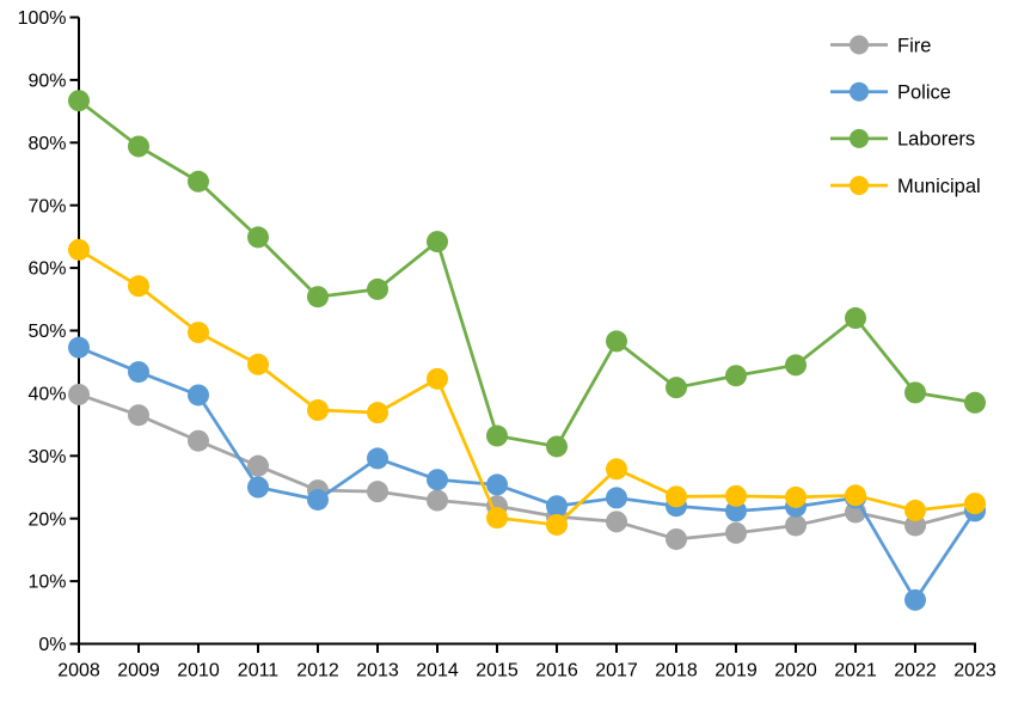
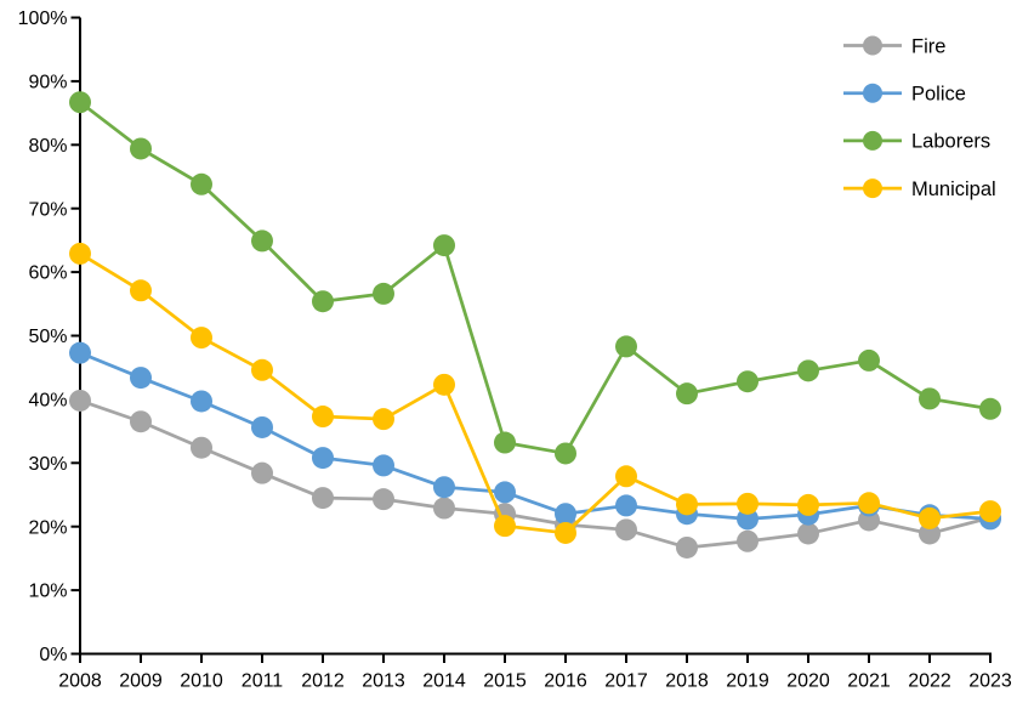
Police/2011: 25% -> 36%
Police/2012: 23% -> 31%
Laborers/2021: 52% -> 46%
Police/2022: 7% -> 22%
